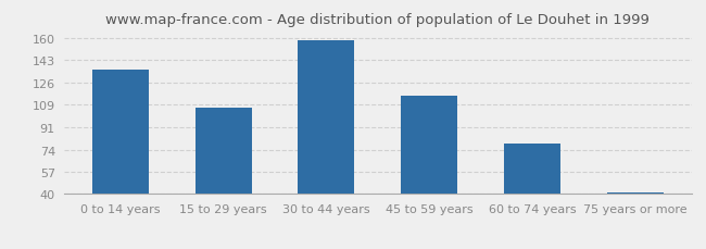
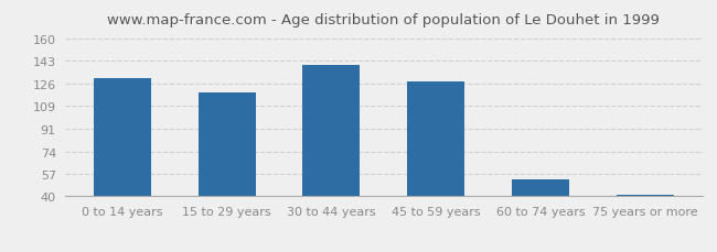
0 to 14 years: 136 -> 130
15 to 29 years: 106 -> 119
30 to 44 years: 158 -> 140
45 to 59 years: 116 -> 127
60 to 74 years: 79 -> 53
